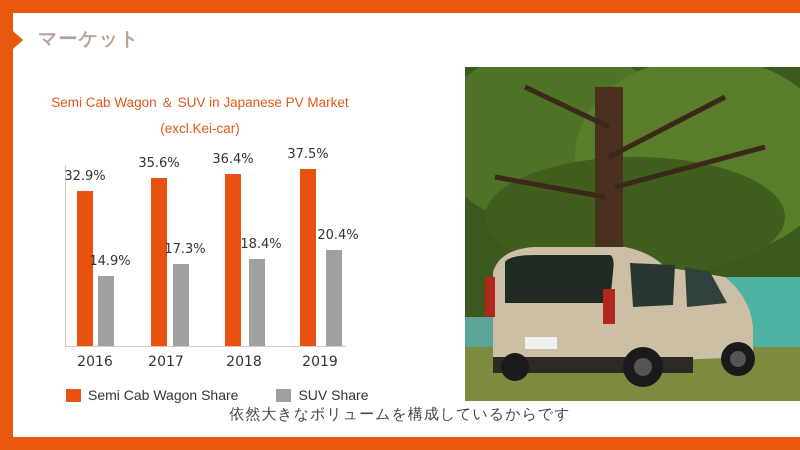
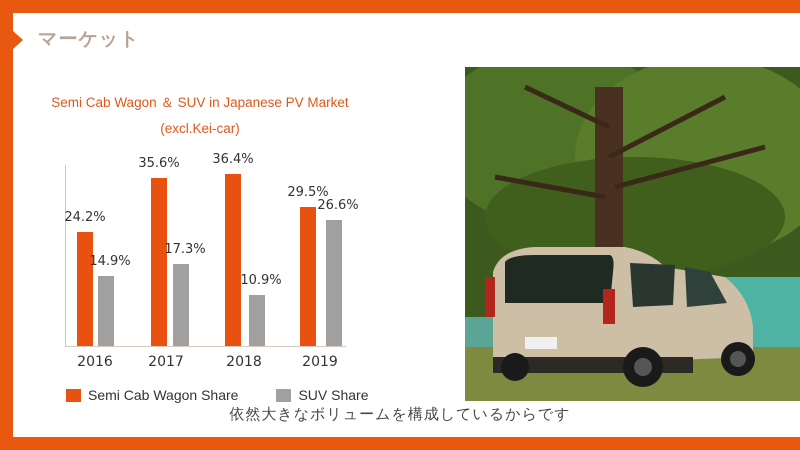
Semi Cab Wagon Share/2016: 32.9% -> 24.2%
SUV Share/2018: 18.4% -> 10.9%
Semi Cab Wagon Share/2019: 37.5% -> 29.5%
SUV Share/2019: 20.4% -> 26.6%
